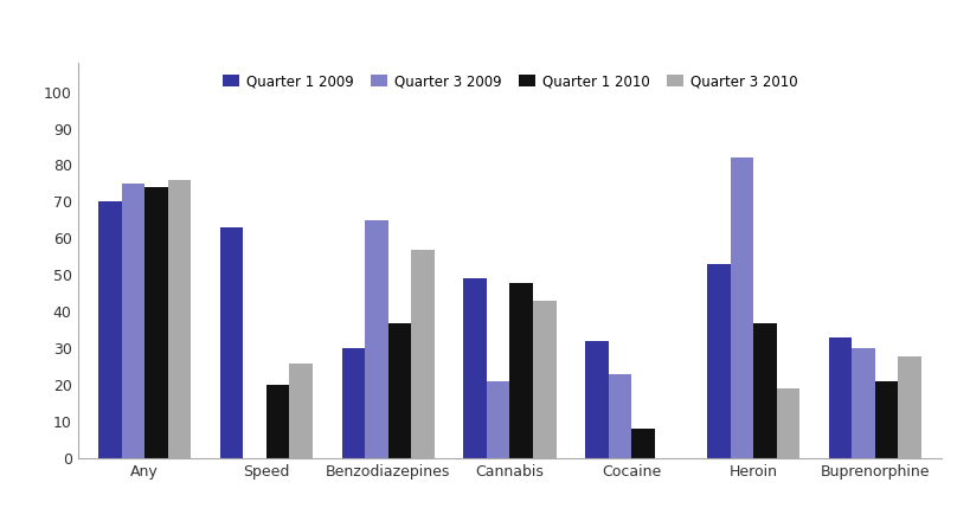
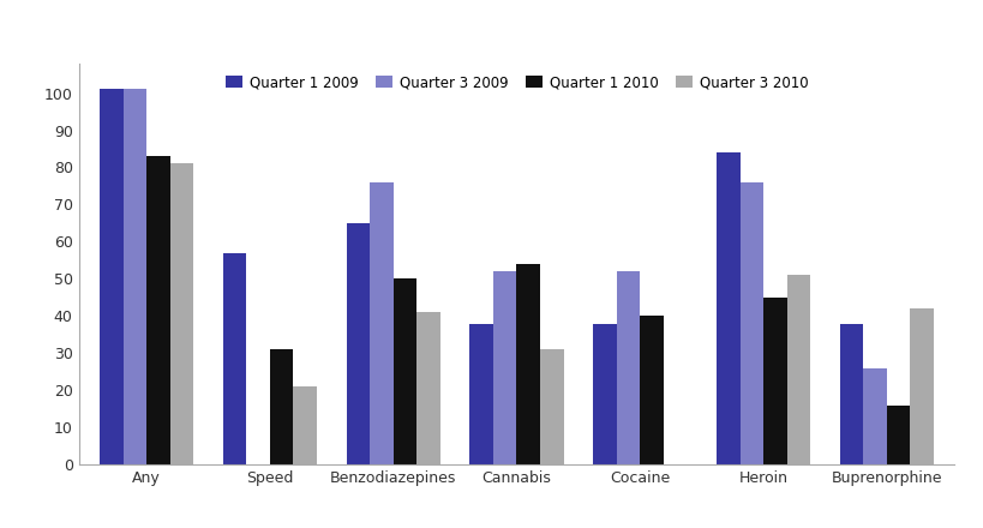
Quarter 1 2009/Any: 70 -> 101
Quarter 3 2009/Any: 75 -> 101
Quarter 1 2010/Any: 74 -> 83
Quarter 3 2010/Any: 76 -> 81
Quarter 1 2009/Speed: 63 -> 57
Quarter 1 2010/Speed: 20 -> 31
Quarter 3 2010/Speed: 26 -> 21
Quarter 1 2009/Benzodiazepines: 30 -> 65
Quarter 3 2009/Benzodiazepines: 65 -> 76
Quarter 1 2010/Benzodiazepines: 37 -> 50
Quarter 3 2010/Benzodiazepines: 57 -> 41
Quarter 1 2009/Cannabis: 49 -> 38
Quarter 3 2009/Cannabis: 21 -> 52
Quarter 1 2010/Cannabis: 48 -> 54
Quarter 3 2010/Cannabis: 43 -> 31
Quarter 1 2009/Cocaine: 32 -> 38
Quarter 3 2009/Cocaine: 23 -> 52
Quarter 1 2010/Cocaine: 8 -> 40
Quarter 1 2009/Heroin: 53 -> 84
Quarter 3 2009/Heroin: 82 -> 76
Quarter 1 2010/Heroin: 37 -> 45
Quarter 3 2010/Heroin: 19 -> 51
Quarter 1 2009/Buprenorphine: 33 -> 38
Quarter 3 2009/Buprenorphine: 30 -> 26
Quarter 1 2010/Buprenorphine: 21 -> 16
Quarter 3 2010/Buprenorphine: 28 -> 42
